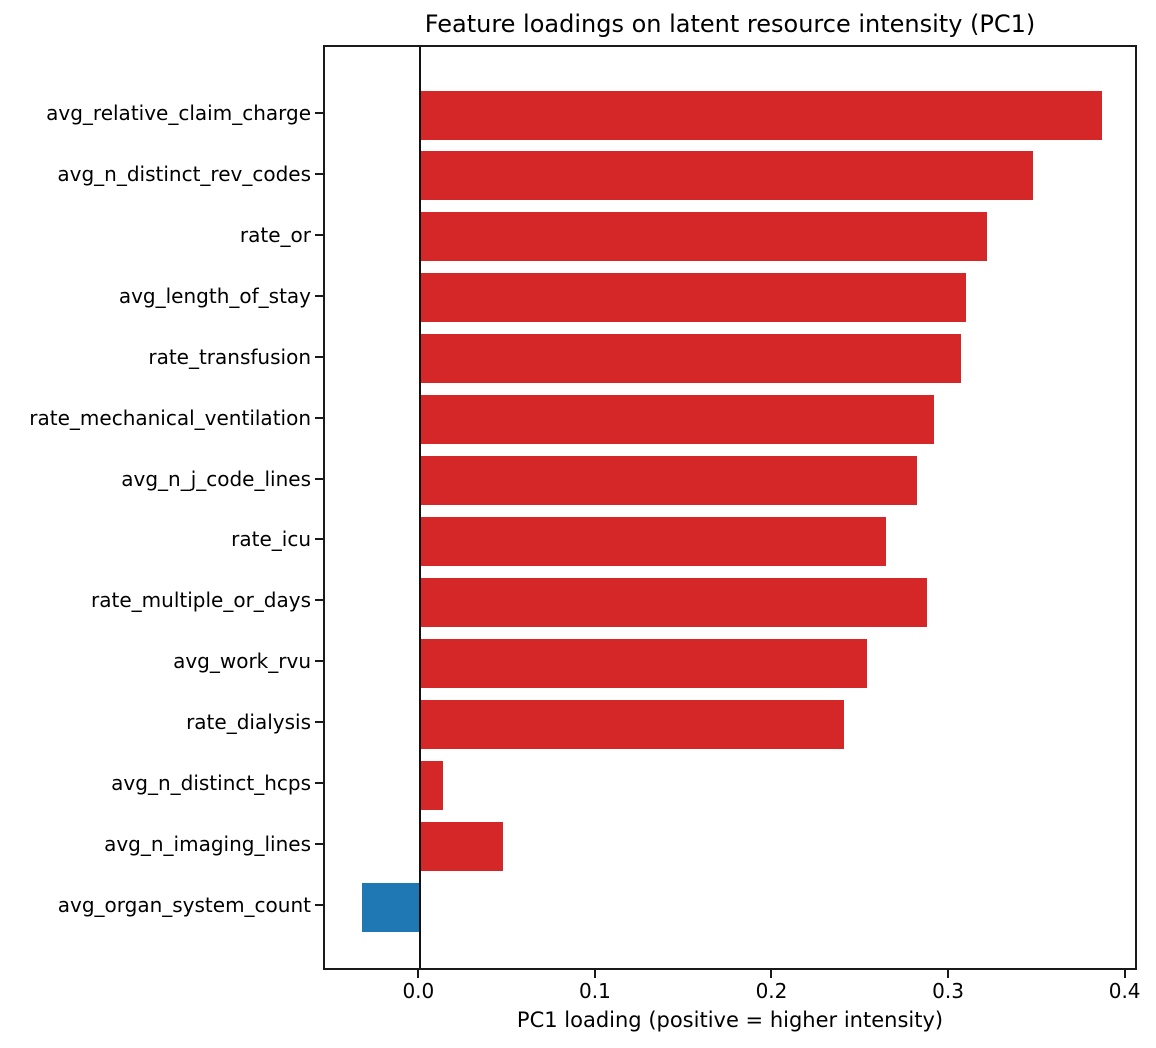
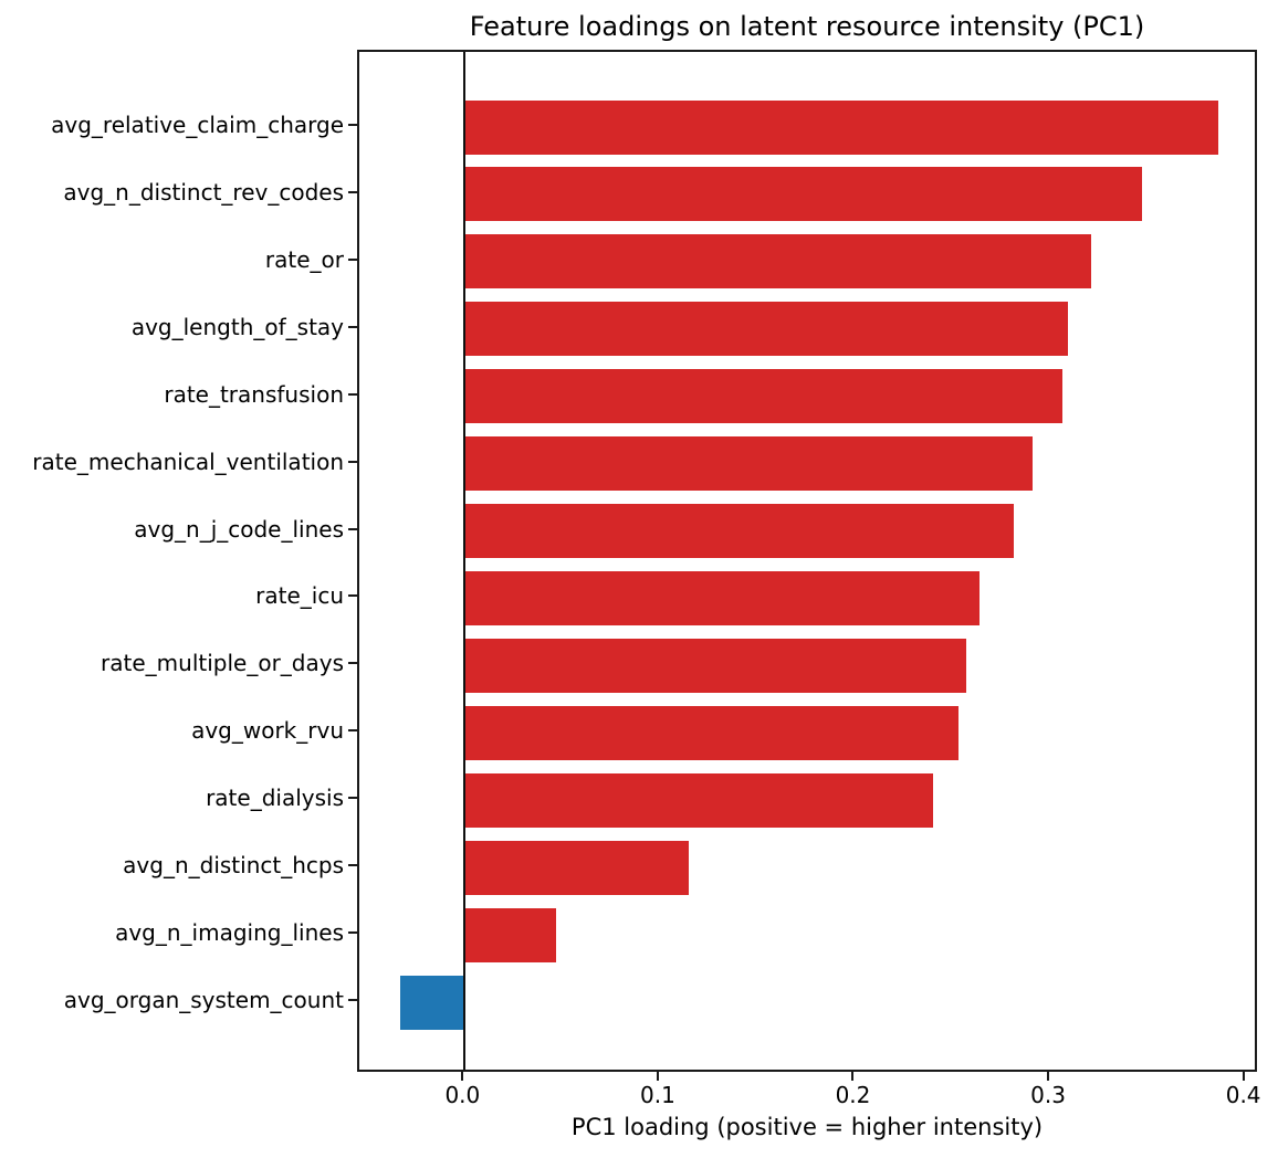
rate_multiple_or_days: 0.287 -> 0.257
avg_n_distinct_hcps: 0.013 -> 0.115
